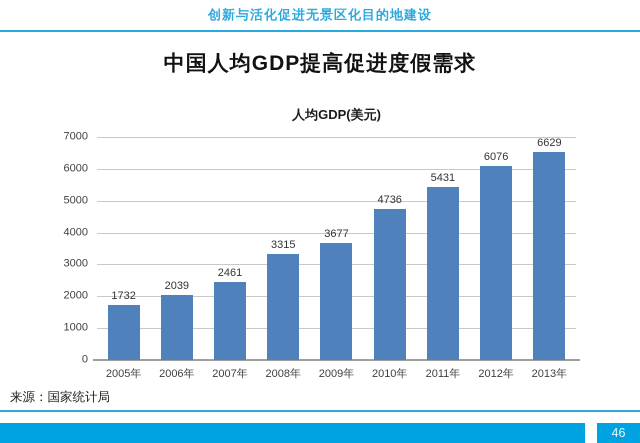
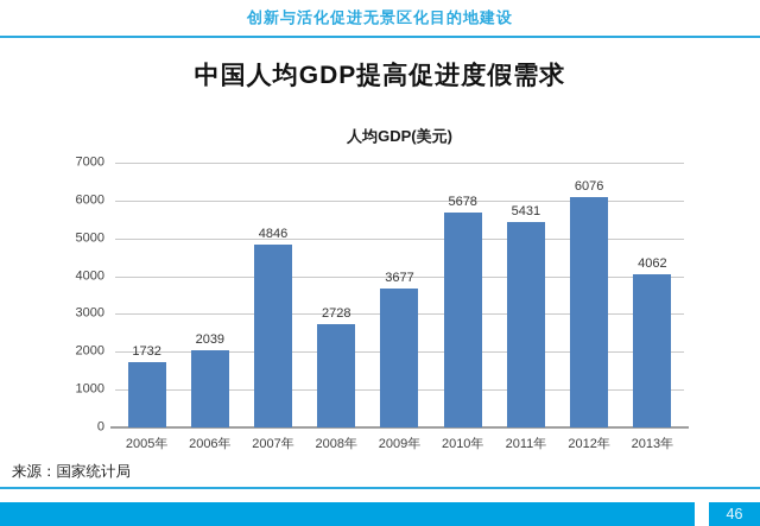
2007年: 2461 -> 4846
2008年: 3315 -> 2728
2010年: 4736 -> 5678
2013年: 6629 -> 4062
